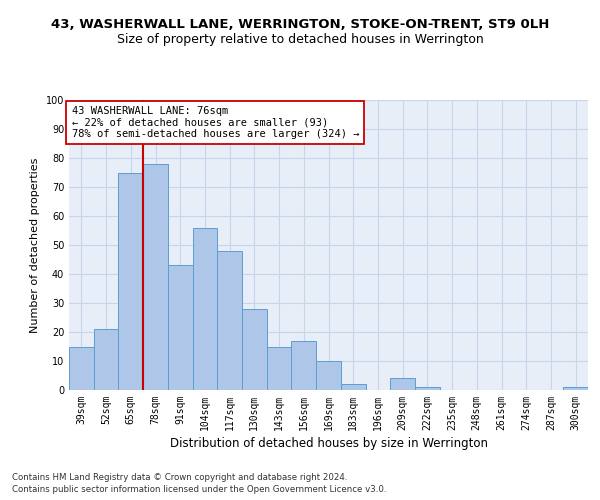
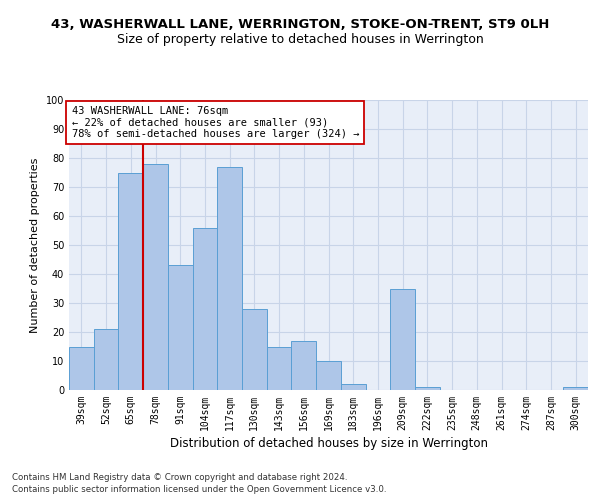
117sqm: 48 -> 77
209sqm: 4 -> 35
